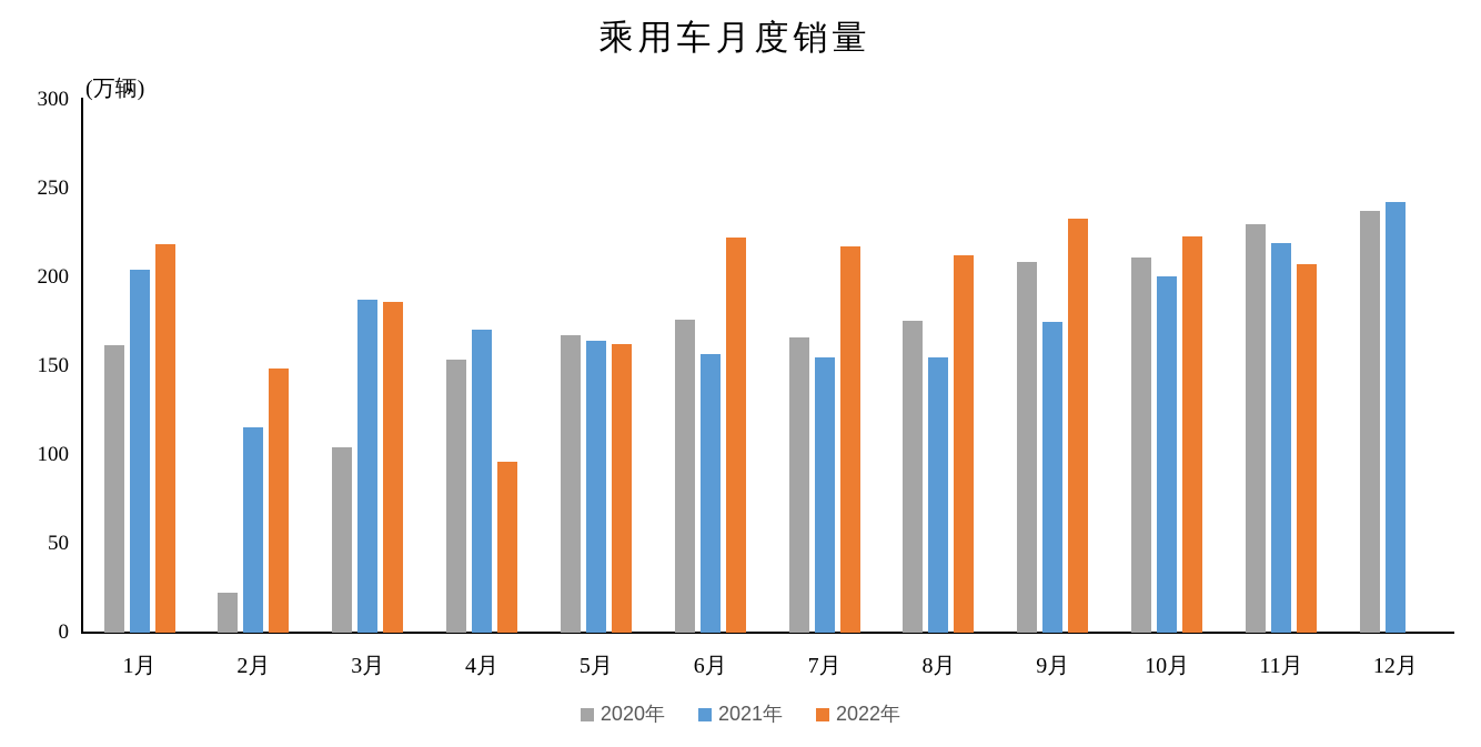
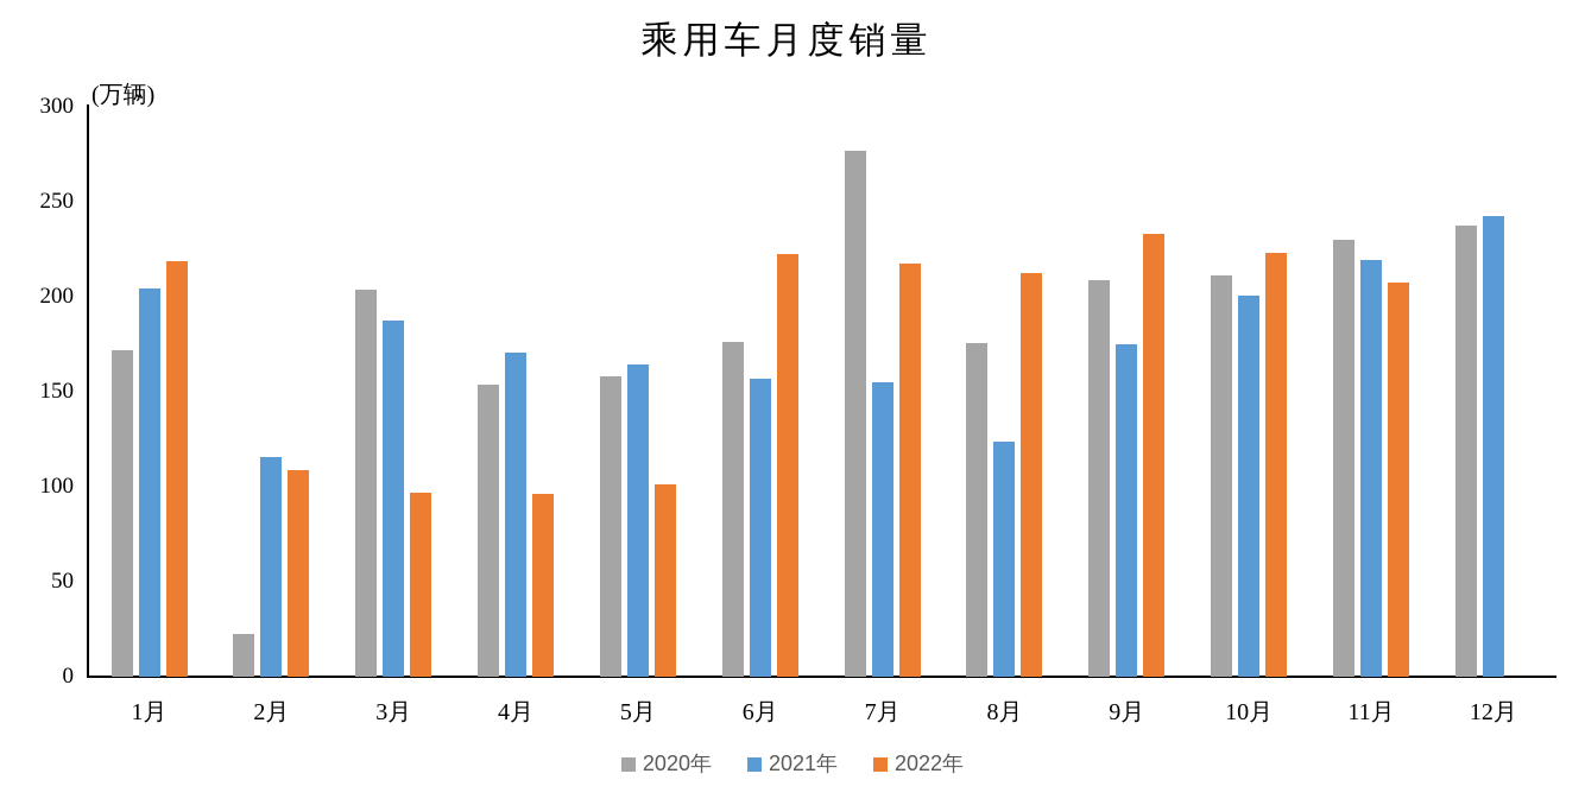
2020年/1月: 162 -> 172
2022年/2月: 149 -> 109
2020年/3月: 104 -> 204
2022年/3月: 186 -> 97
2020年/5月: 167 -> 158
2022年/5月: 162 -> 101
2020年/7月: 166 -> 277
2021年/8月: 155 -> 124
